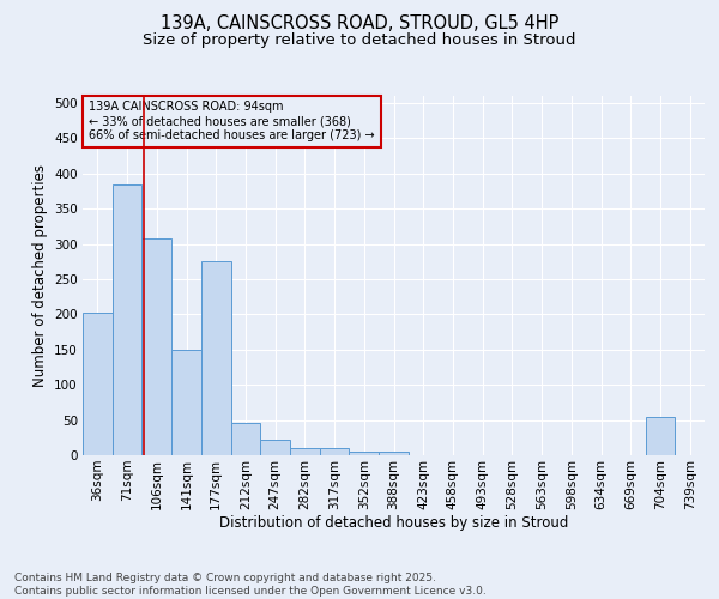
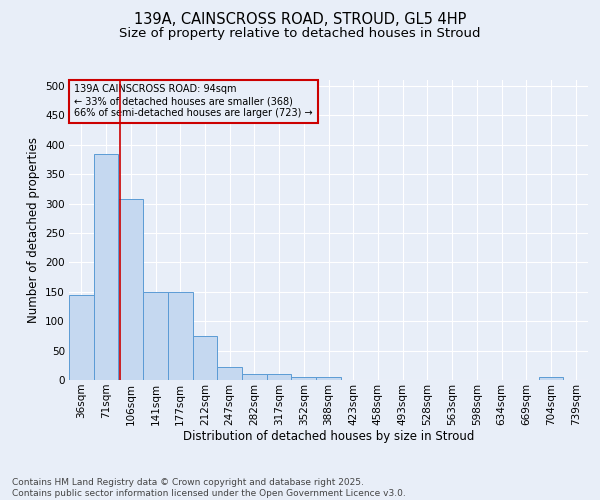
36sqm: 202 -> 145
177sqm: 276 -> 150
212sqm: 46 -> 75
704sqm: 54 -> 5
